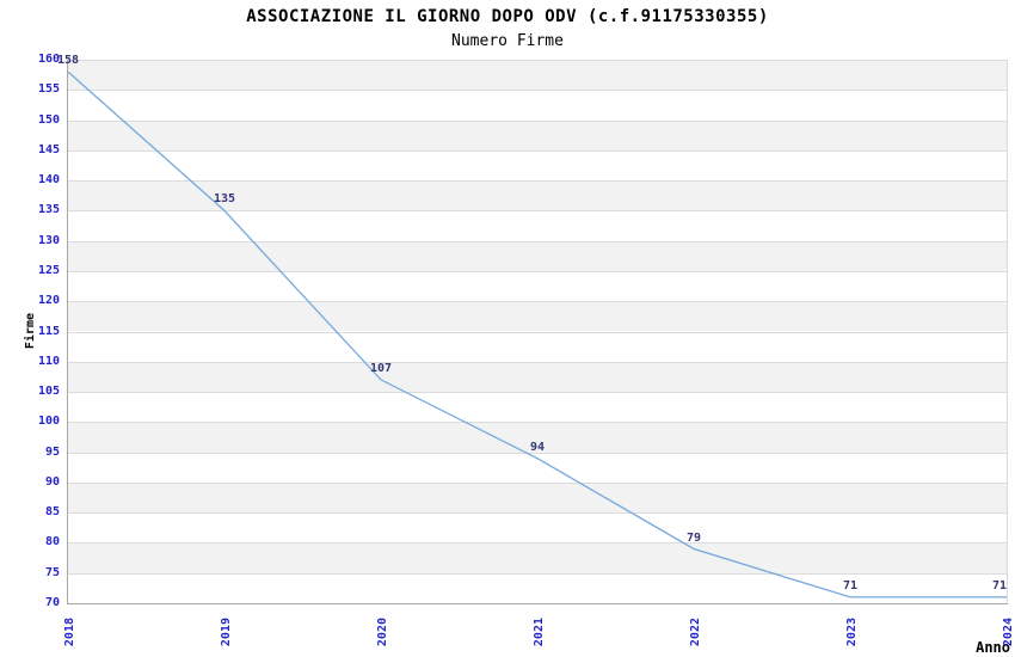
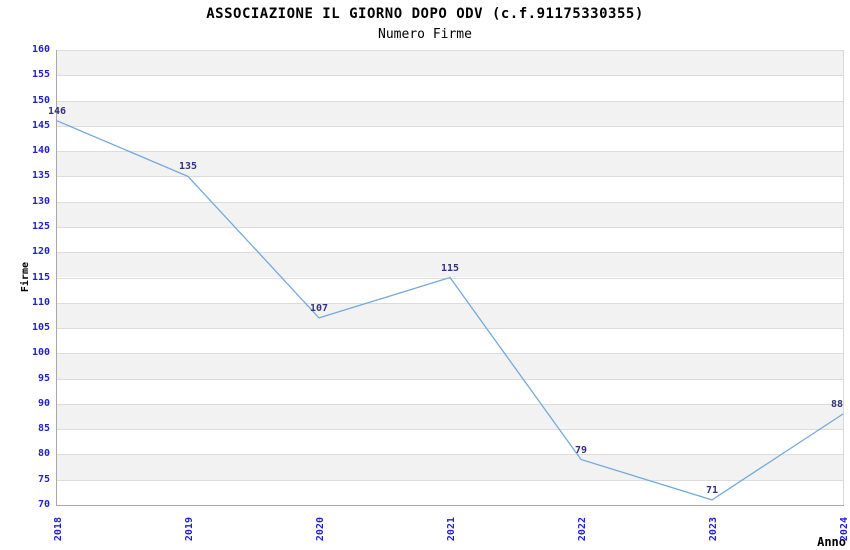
2018: 158 -> 146
2021: 94 -> 115
2024: 71 -> 88
